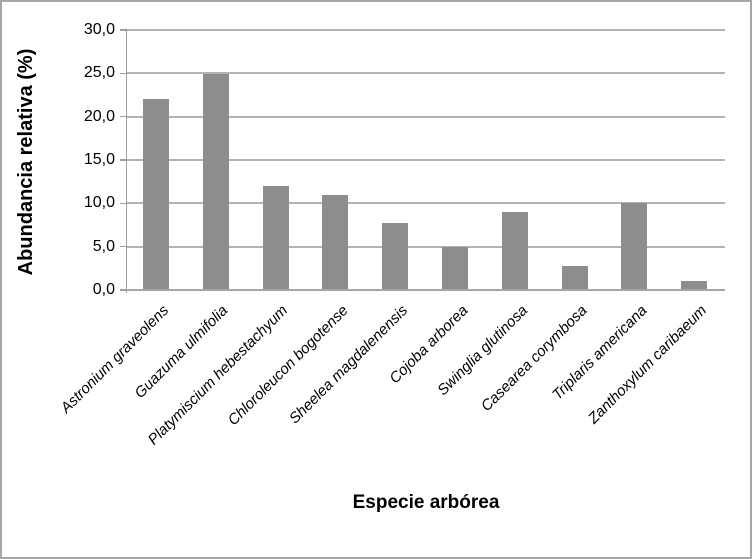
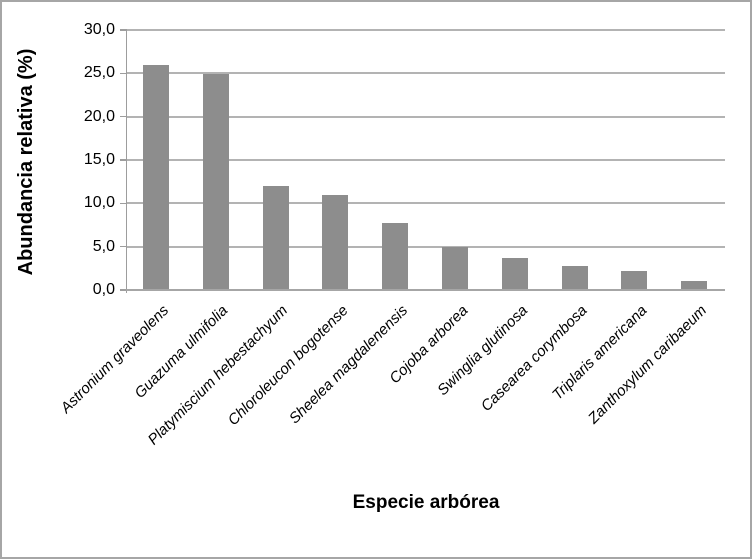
Astronium graveolens: 22 -> 26
Swinglia glutinosa: 9 -> 4
Triplaris americana: 10 -> 2
